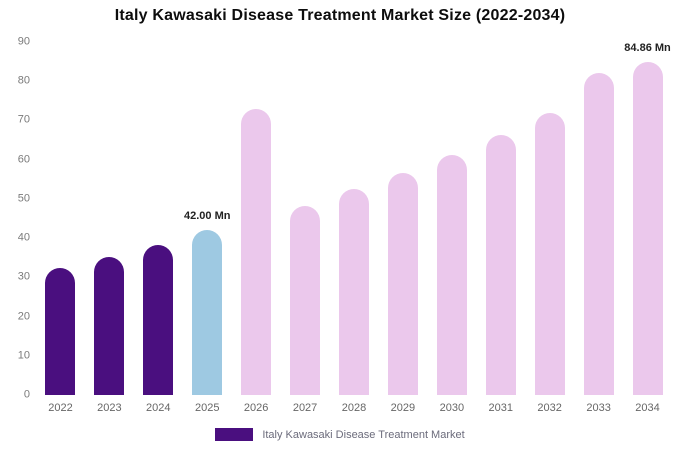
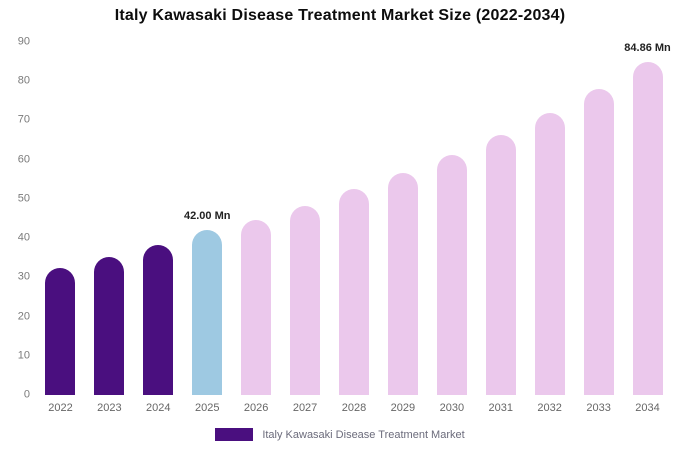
2026: 73 -> 45
2033: 82 -> 78
